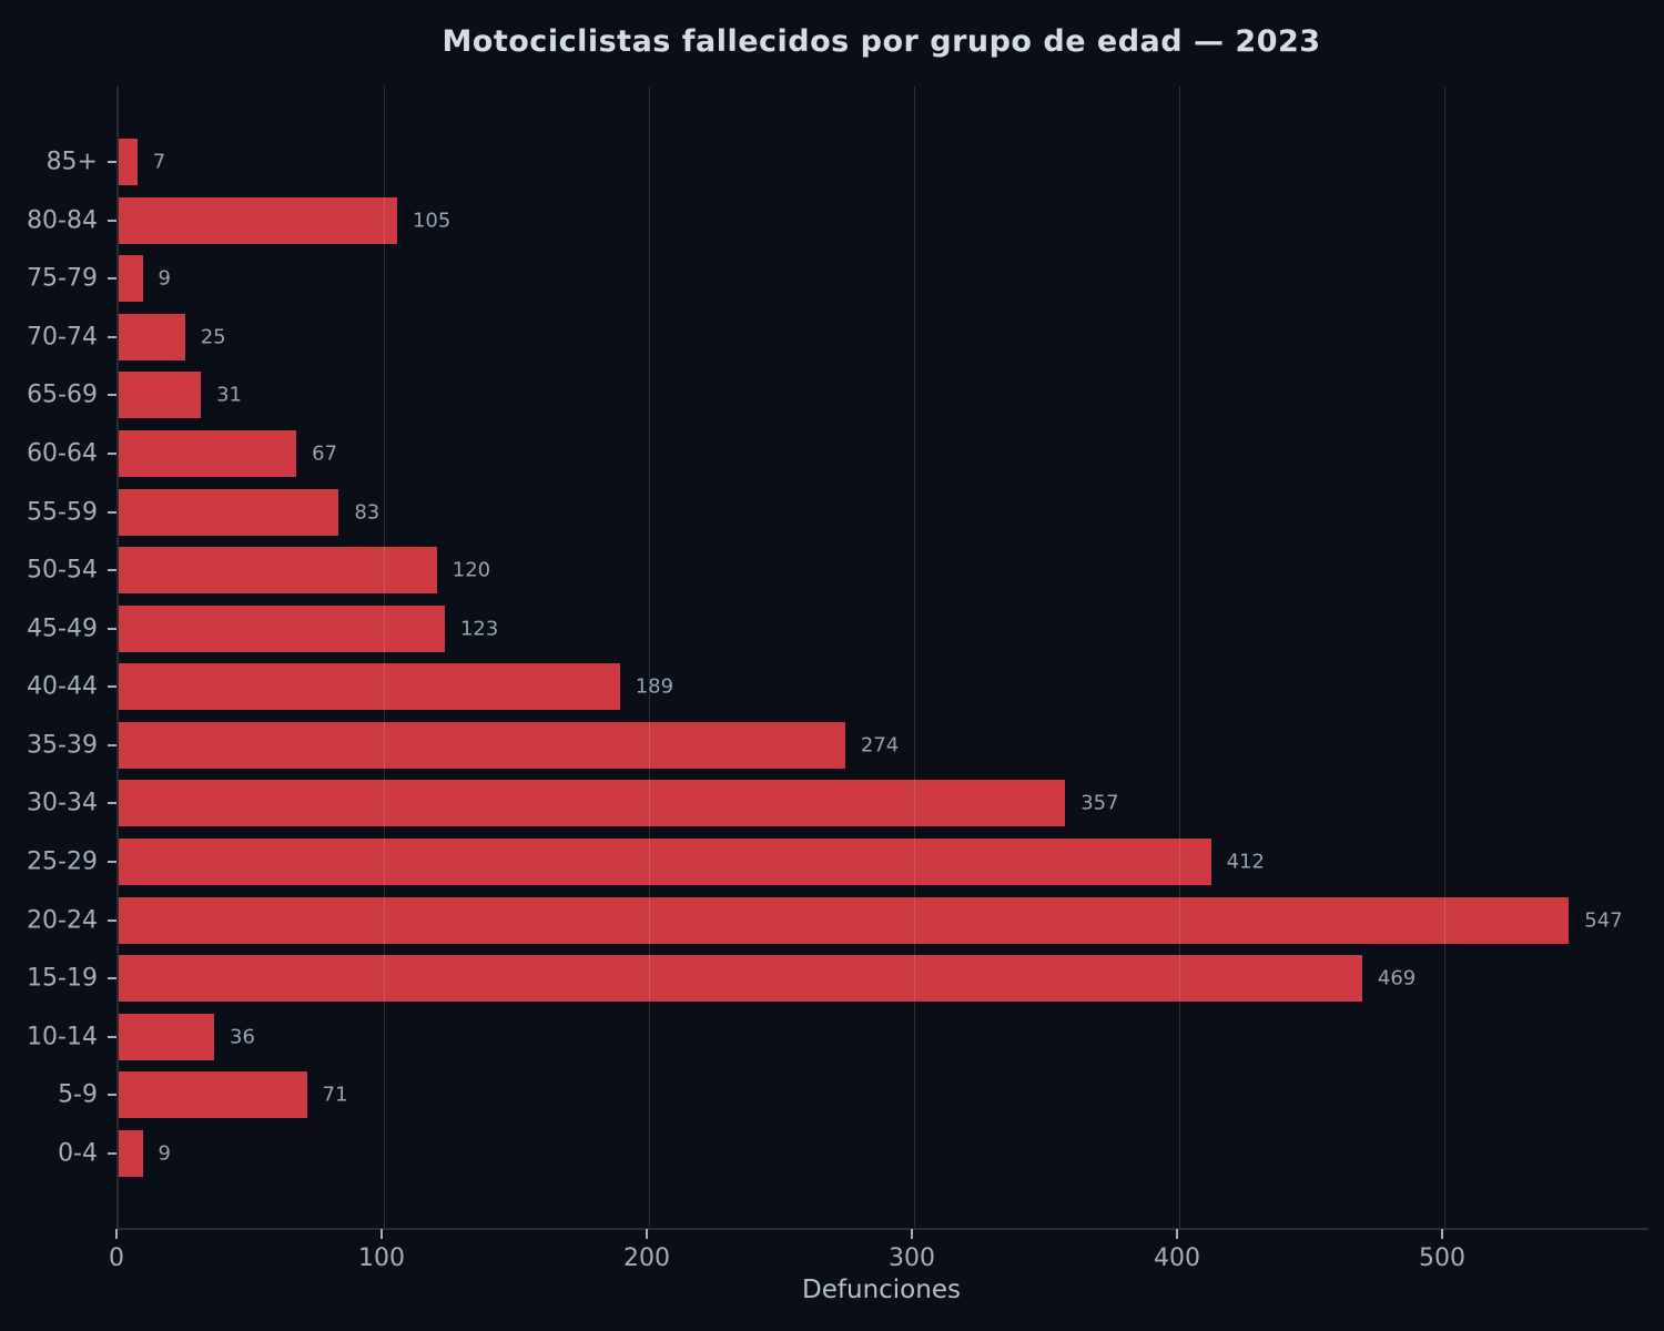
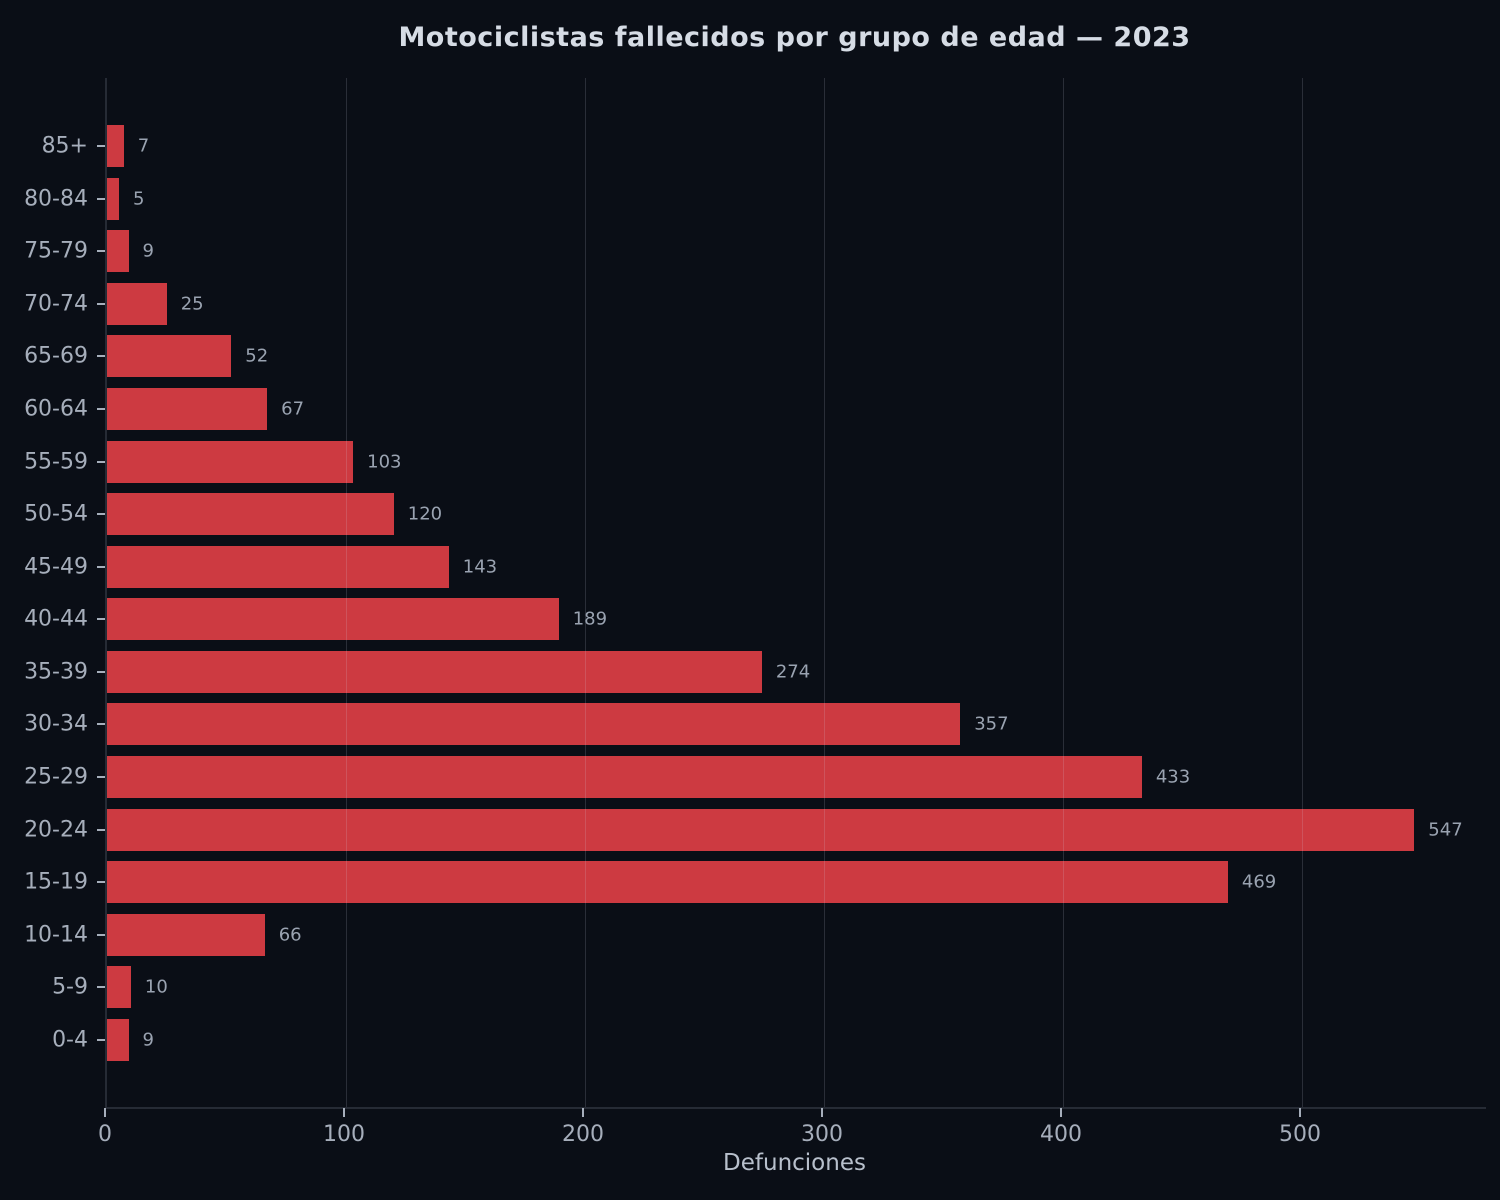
80-84: 105 -> 5
65-69: 31 -> 52
55-59: 83 -> 103
45-49: 123 -> 143
25-29: 412 -> 433
10-14: 36 -> 66
5-9: 71 -> 10
